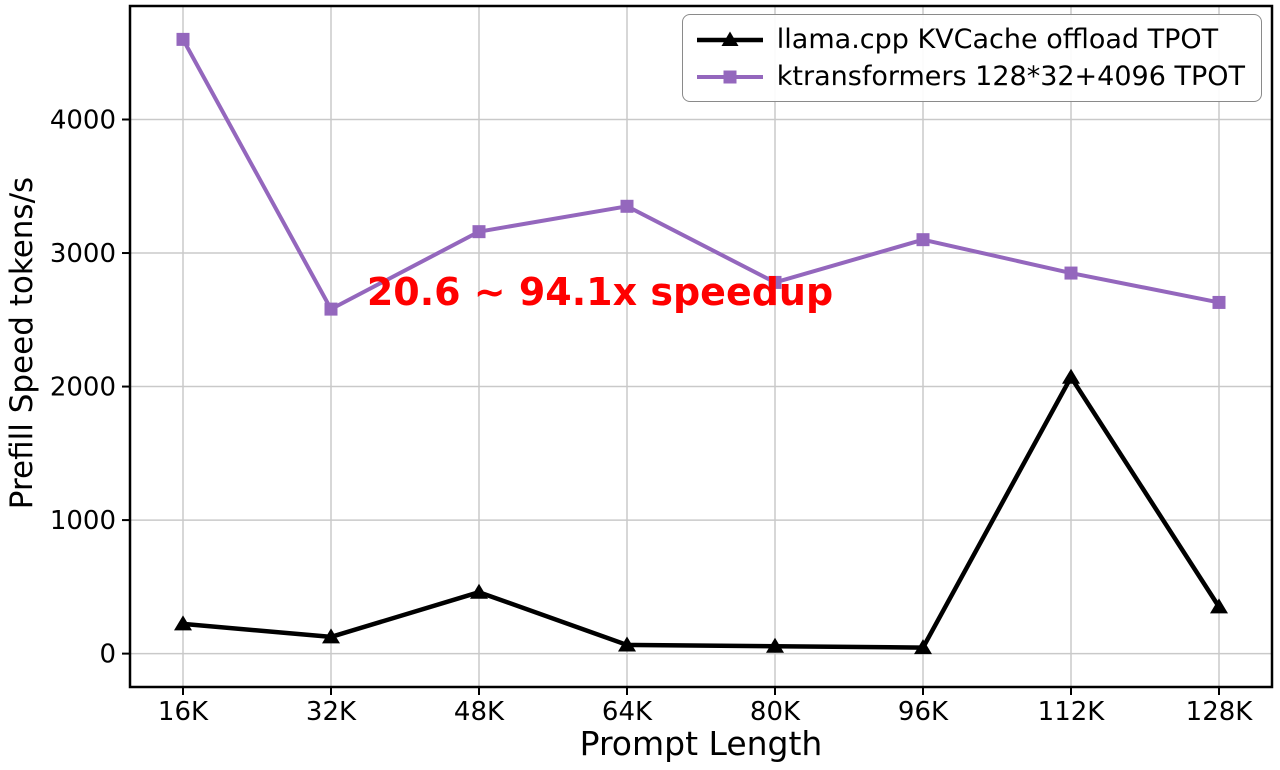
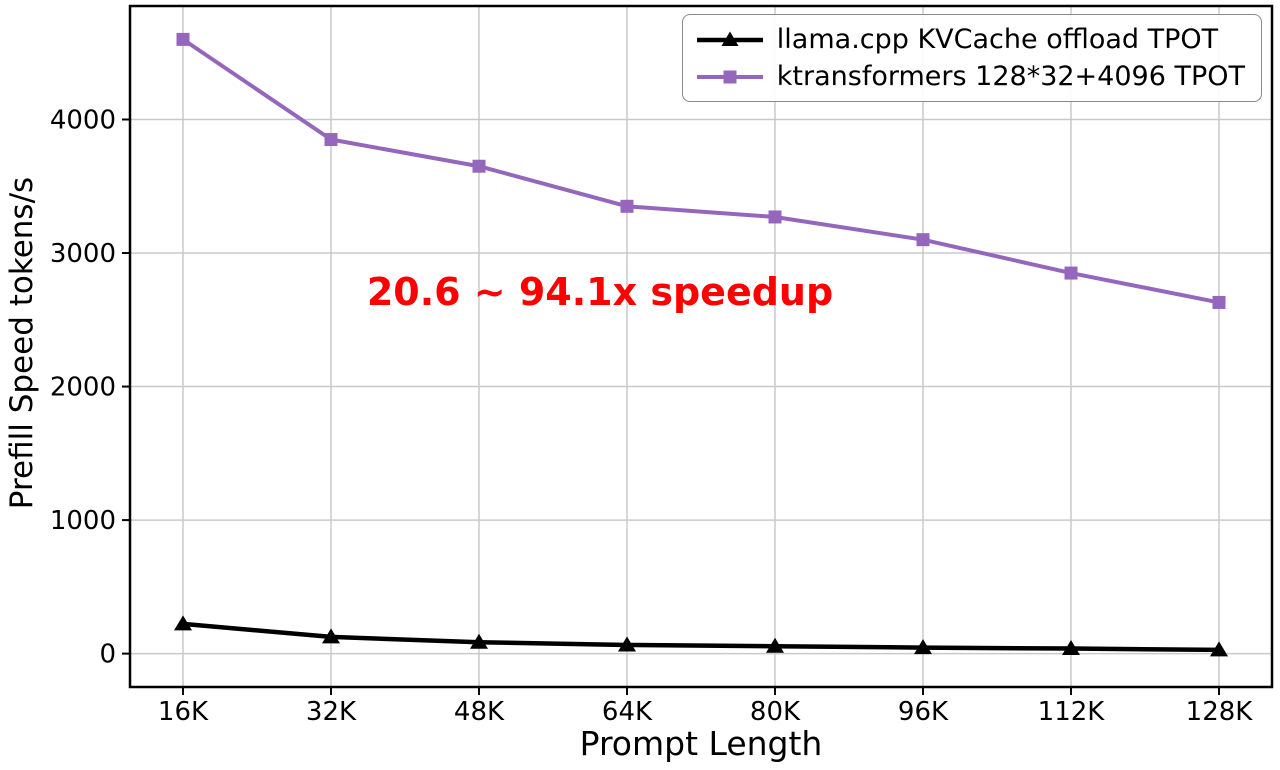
ktransformers 128*32+4096 TPOT/32K: 2580 -> 3850
llama.cpp KVCache offload TPOT/48K: 460 -> 80
ktransformers 128*32+4096 TPOT/48K: 3160 -> 3650
ktransformers 128*32+4096 TPOT/80K: 2780 -> 3270
llama.cpp KVCache offload TPOT/112K: 2070 -> 40
llama.cpp KVCache offload TPOT/128K: 350 -> 30
